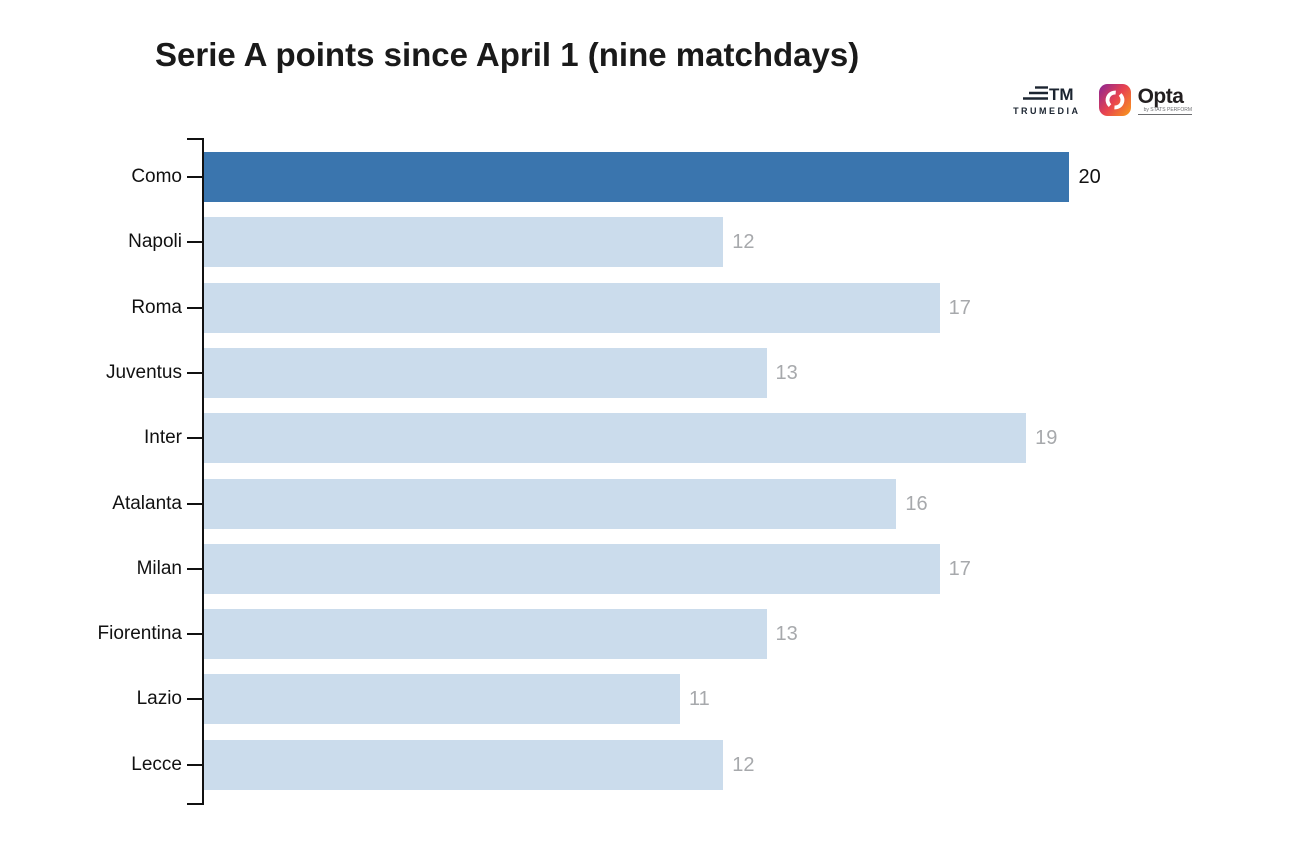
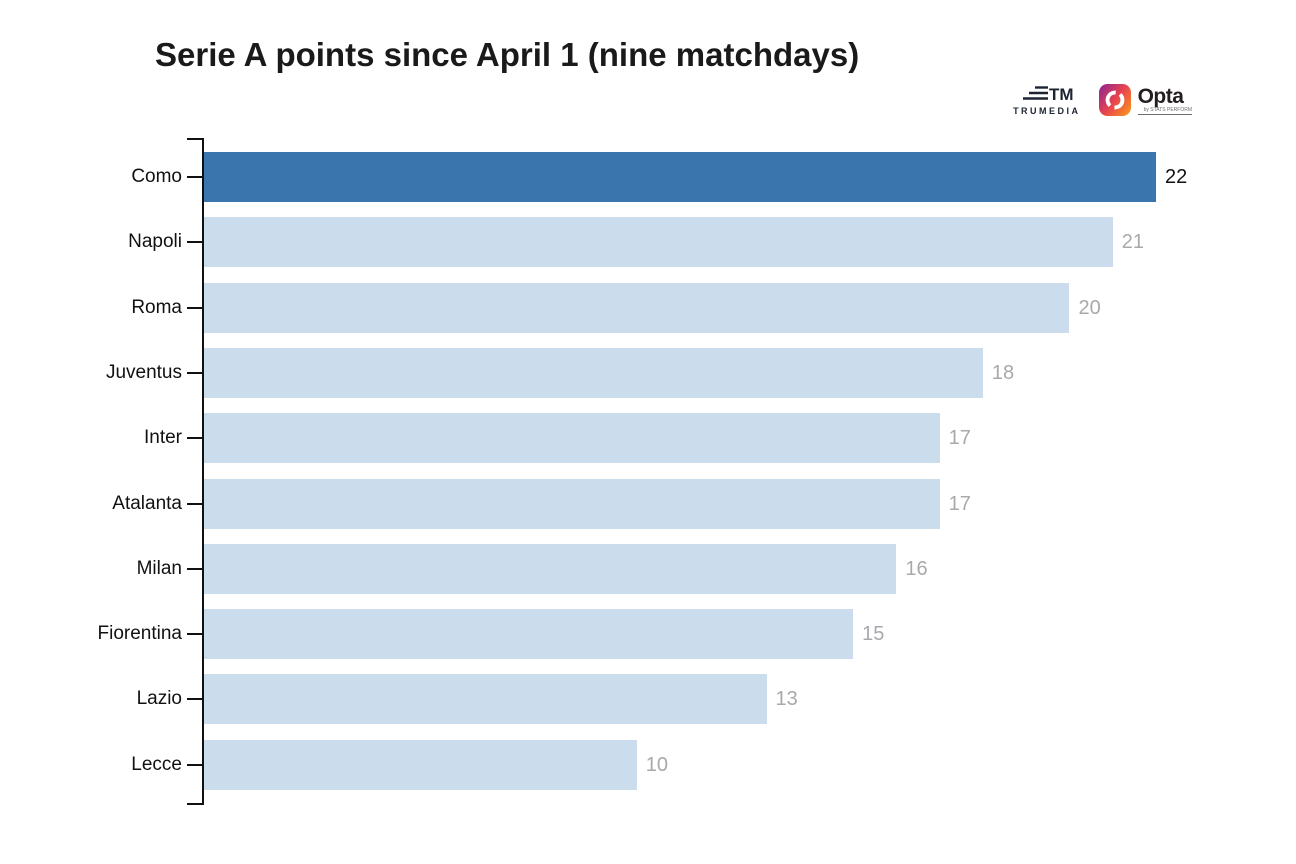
Como: 20 -> 22
Napoli: 12 -> 21
Roma: 17 -> 20
Juventus: 13 -> 18
Inter: 19 -> 17
Atalanta: 16 -> 17
Milan: 17 -> 16
Fiorentina: 13 -> 15
Lazio: 11 -> 13
Lecce: 12 -> 10
